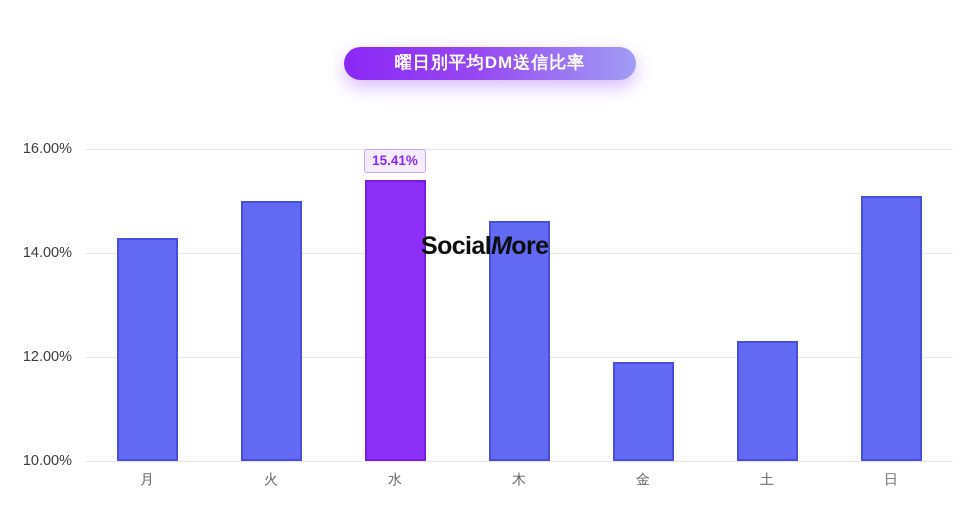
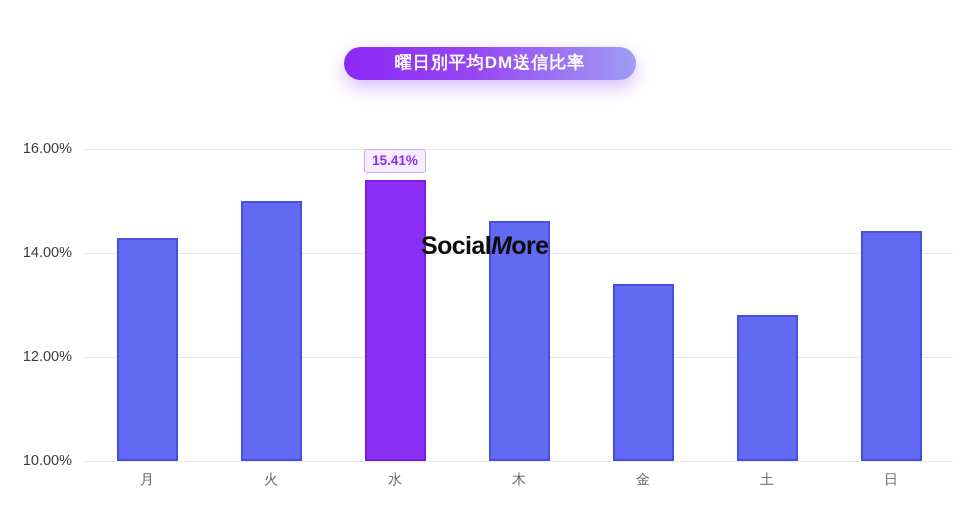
金: 11.9% -> 13.4%
土: 12.3% -> 12.8%
日: 15.1% -> 14.4%
